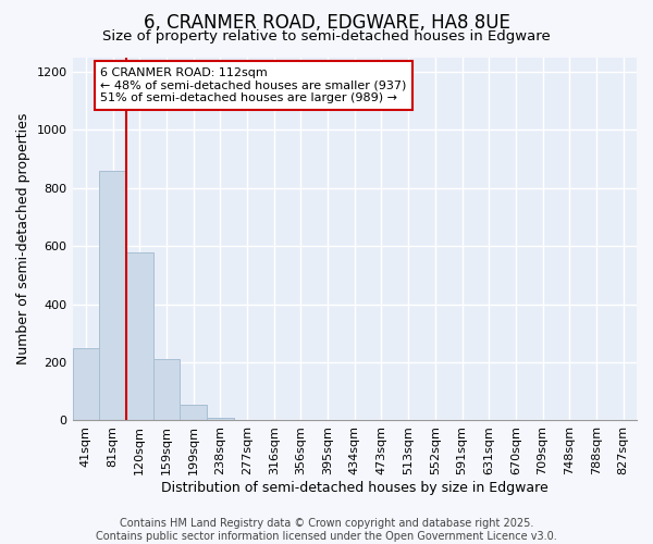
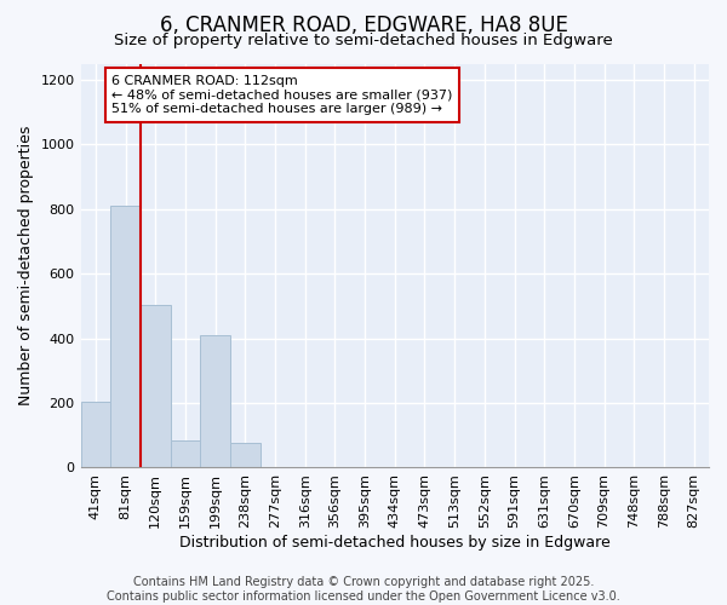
41sqm: 250 -> 205
81sqm: 860 -> 810
120sqm: 580 -> 505
159sqm: 210 -> 85
199sqm: 55 -> 410
238sqm: 10 -> 75
